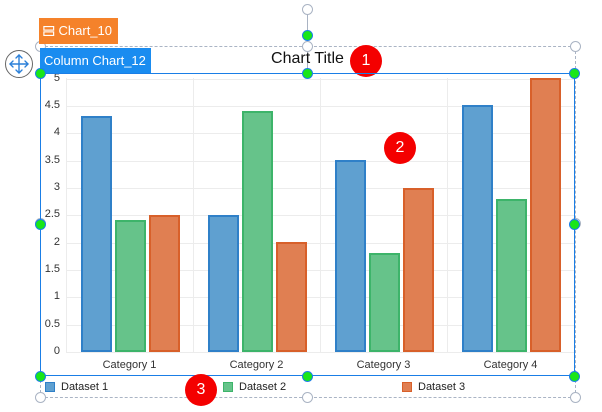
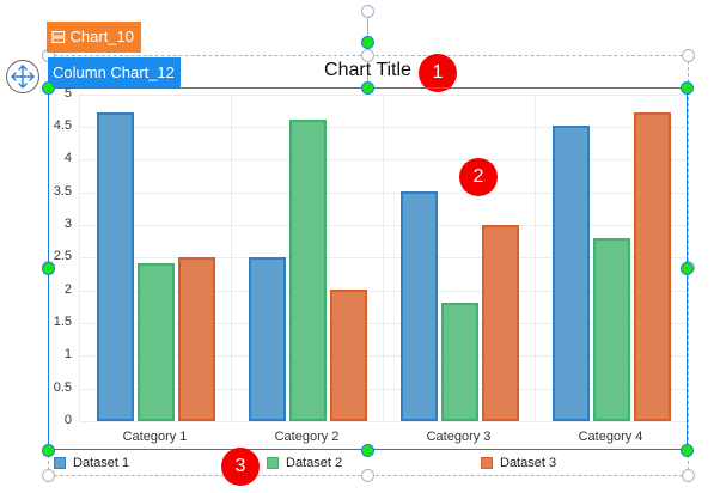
Dataset 1/Category 1: 4.3 -> 4.7
Dataset 2/Category 2: 4.4 -> 4.6
Dataset 3/Category 4: 5.0 -> 4.7
